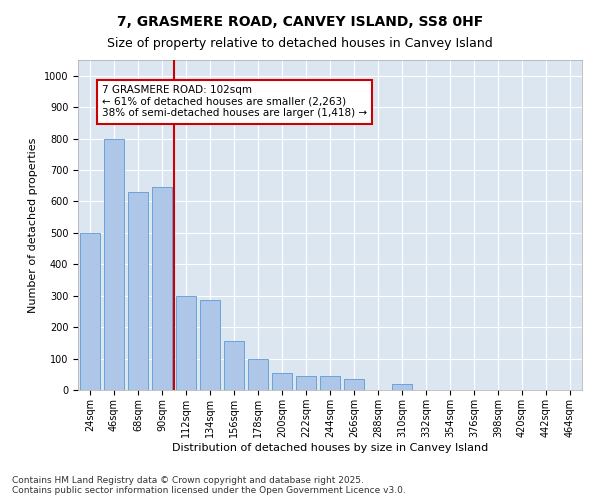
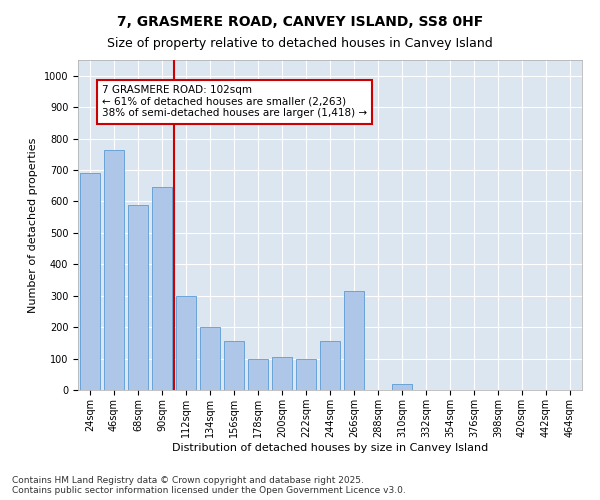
24sqm: 500 -> 690
46sqm: 800 -> 765
68sqm: 630 -> 590
134sqm: 285 -> 200
200sqm: 55 -> 105
222sqm: 45 -> 100
244sqm: 45 -> 155
266sqm: 35 -> 315
